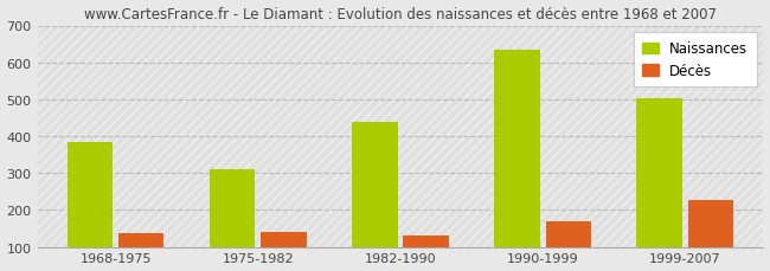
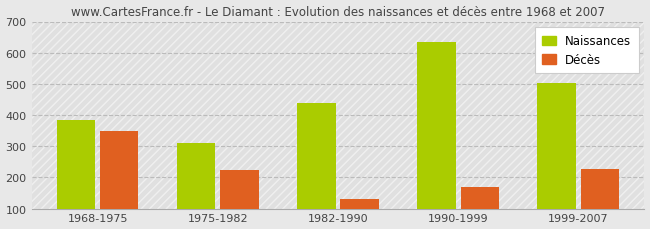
Décès/1968-1975: 138 -> 350
Décès/1975-1982: 140 -> 225
